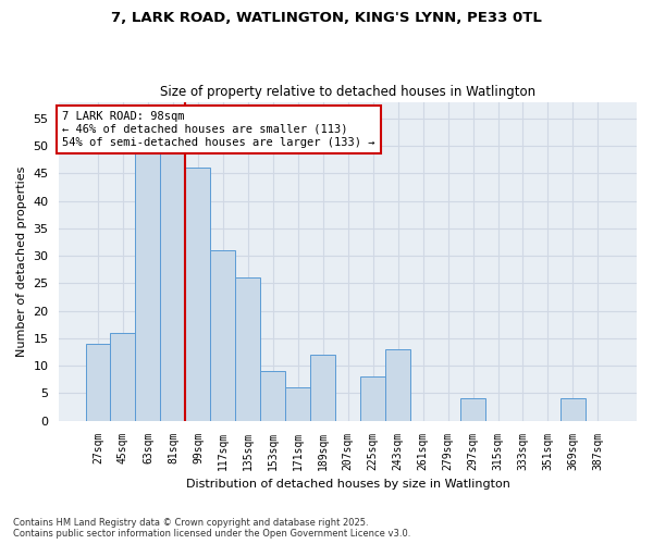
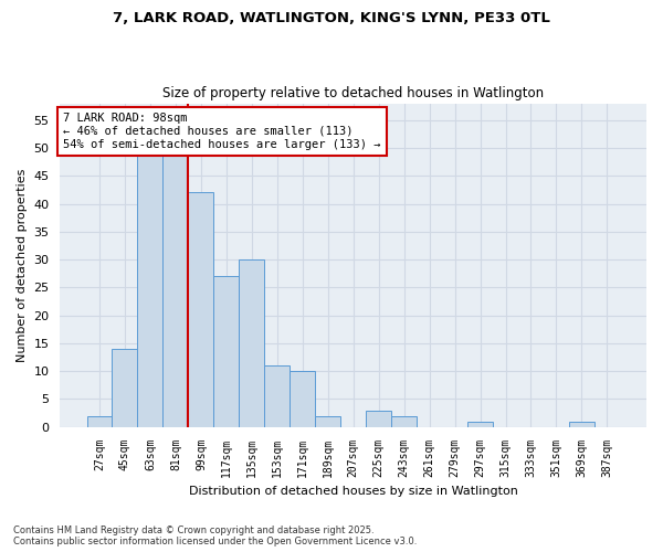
27sqm: 14 -> 2
45sqm: 16 -> 14
99sqm: 46 -> 42
117sqm: 31 -> 27
135sqm: 26 -> 30
153sqm: 9 -> 11
171sqm: 6 -> 10
189sqm: 12 -> 2
225sqm: 8 -> 3
243sqm: 13 -> 2
297sqm: 4 -> 1
369sqm: 4 -> 1
